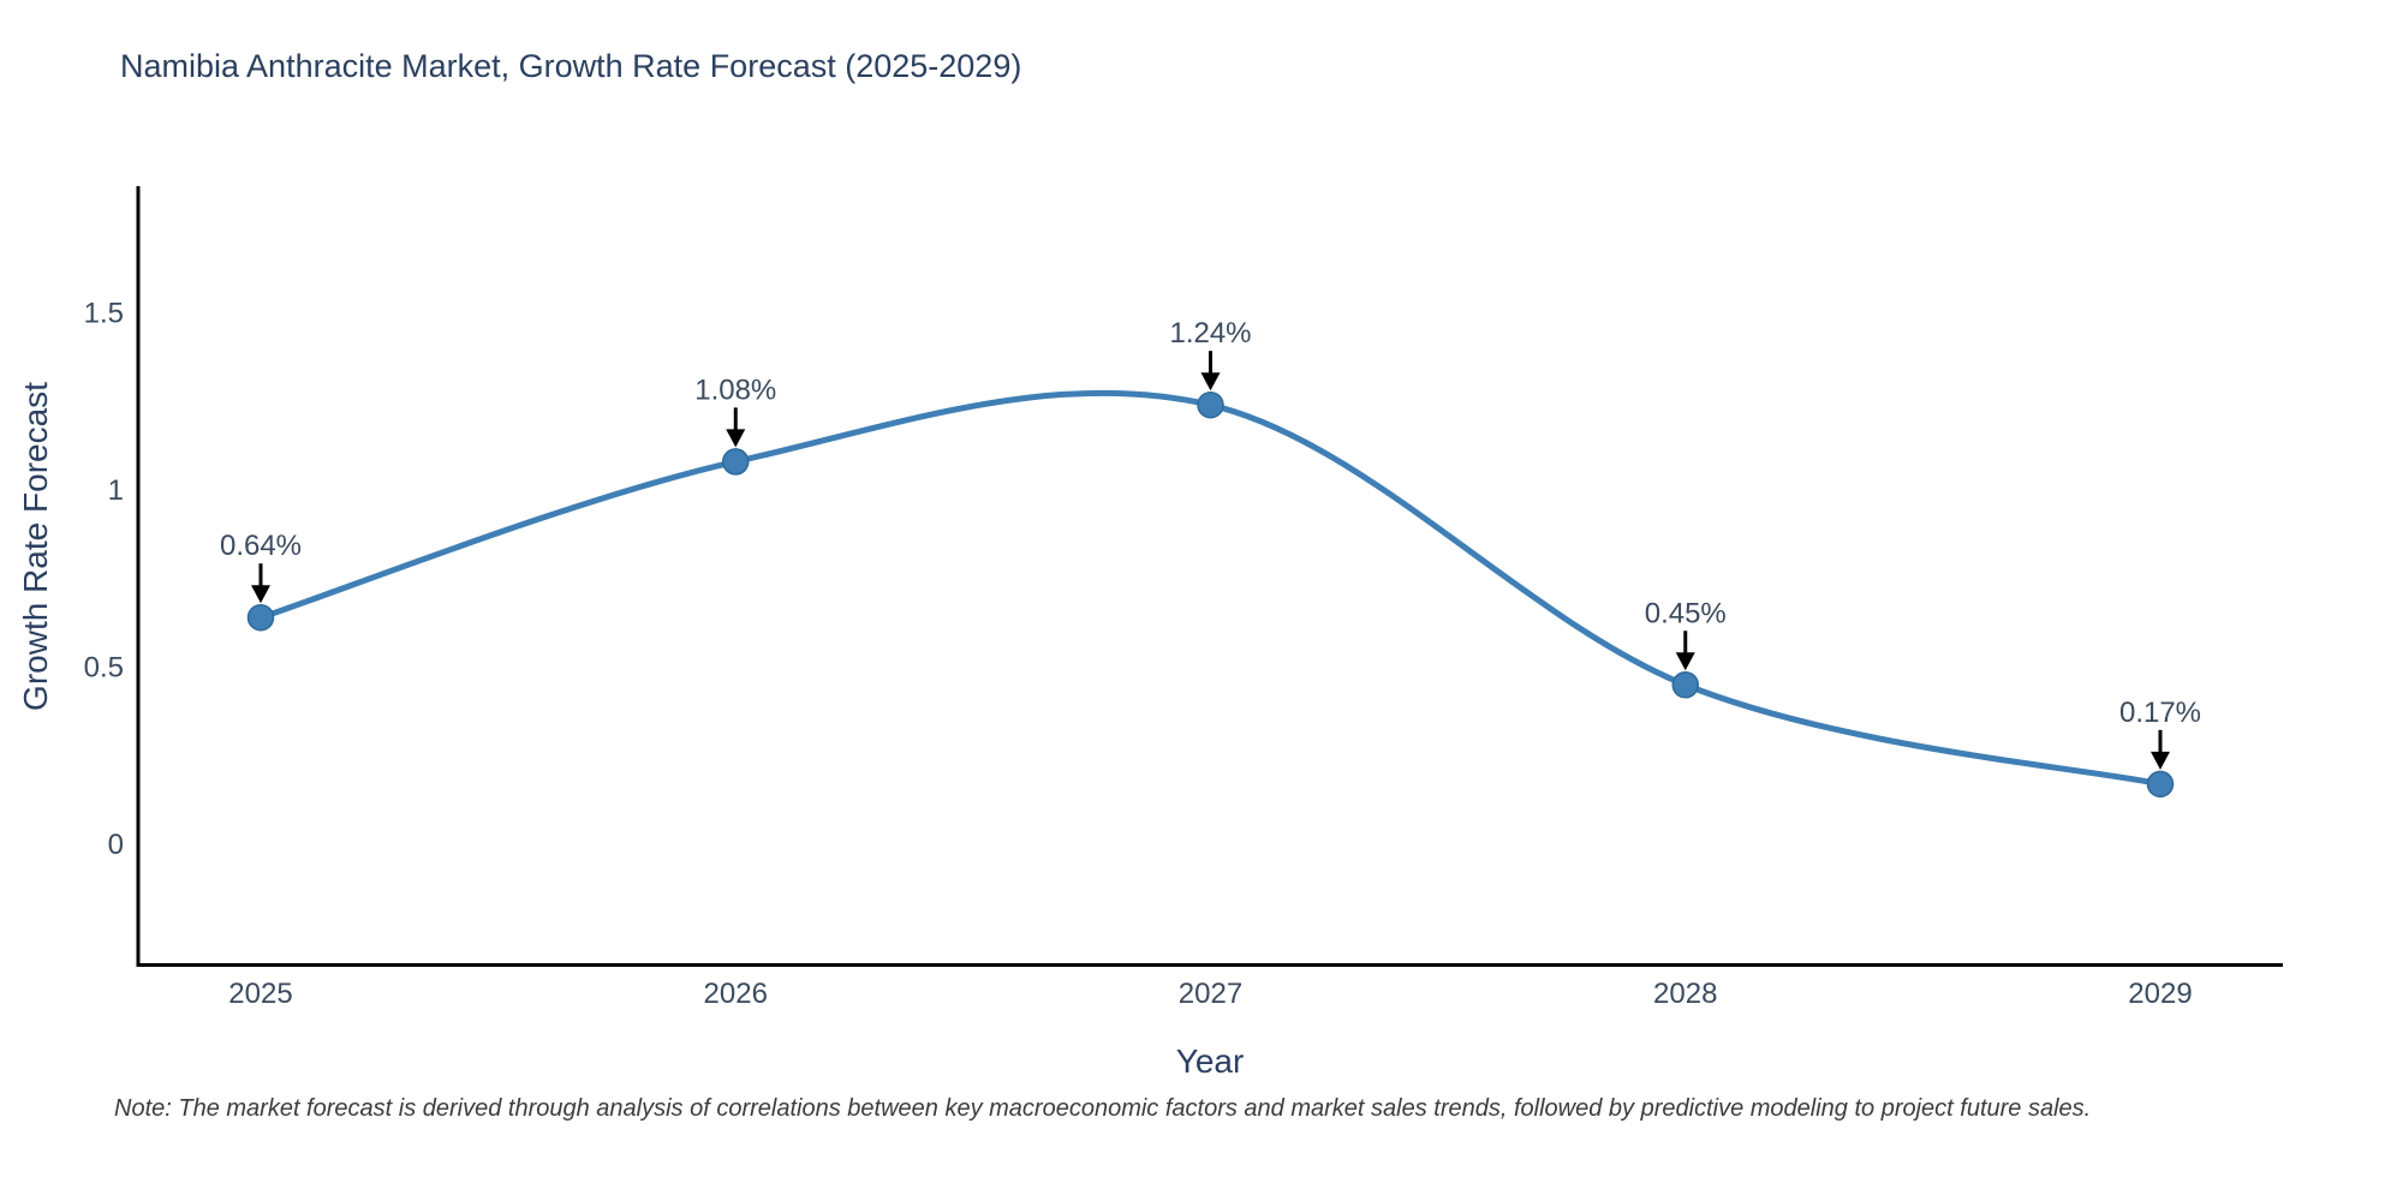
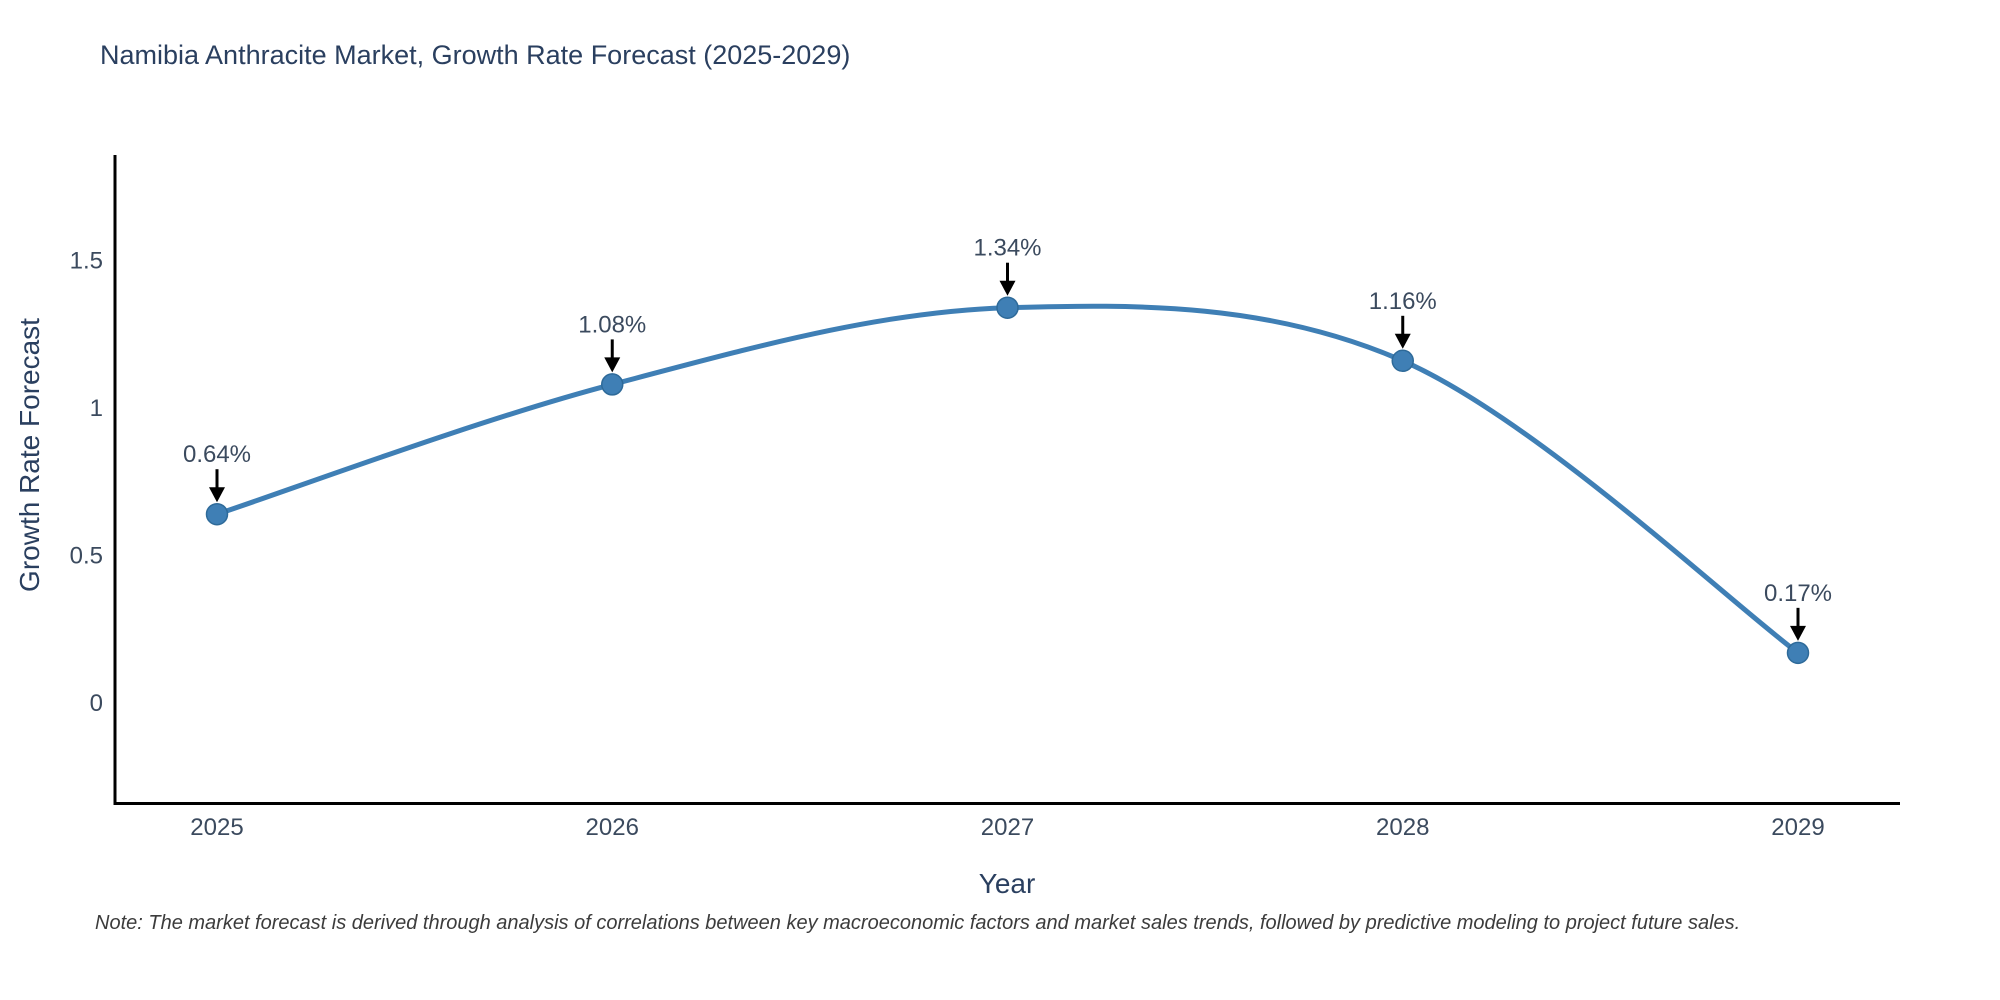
2027: 1.24% -> 1.34%
2028: 0.45% -> 1.16%
